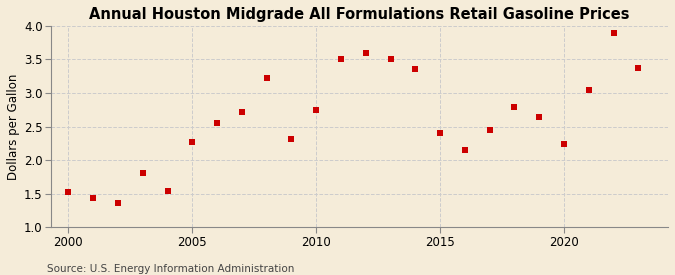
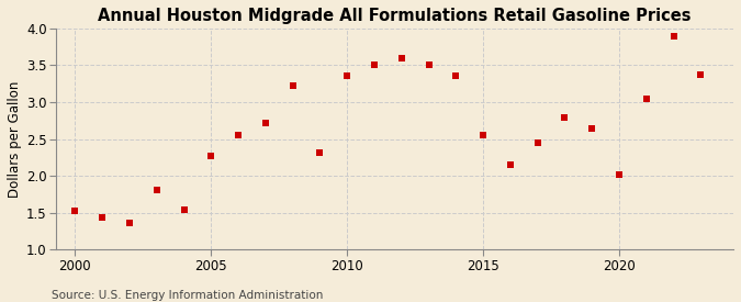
2010: 2.75 -> 3.36
2015: 2.40 -> 2.56
2020: 2.24 -> 2.02
